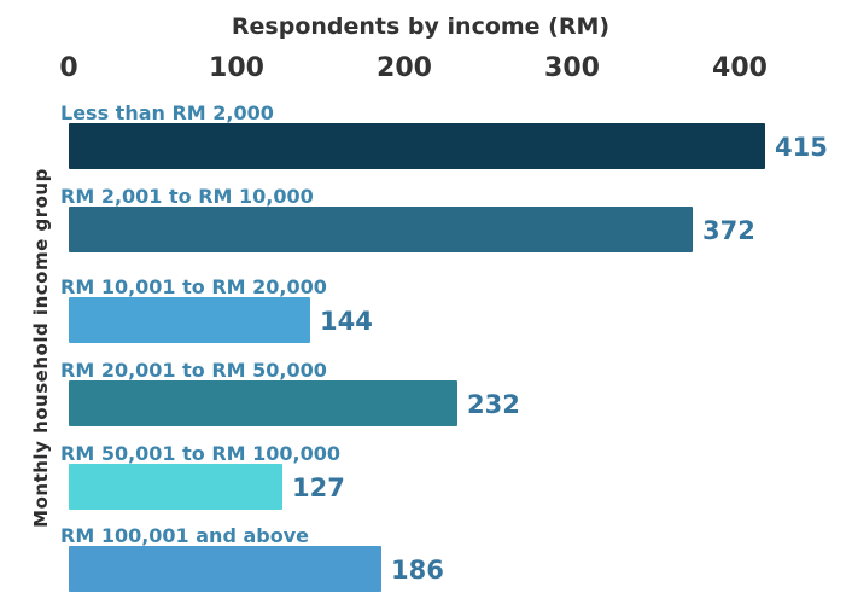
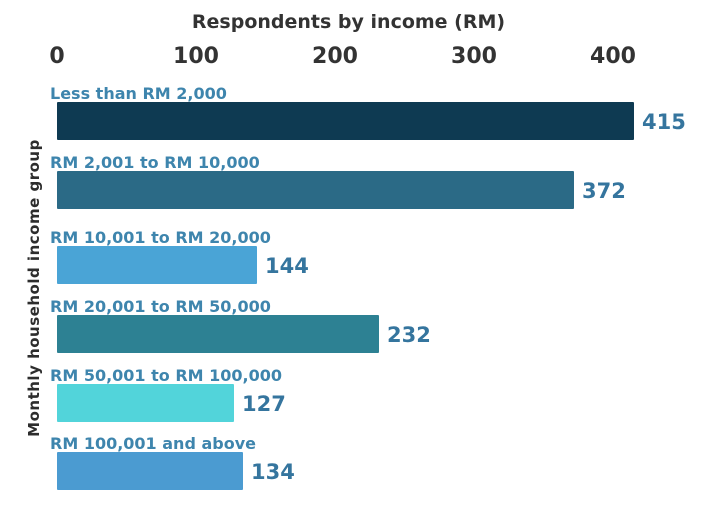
RM 100,001 and above: 186 -> 134
